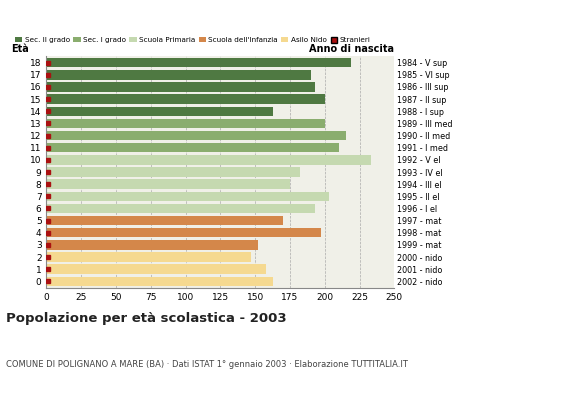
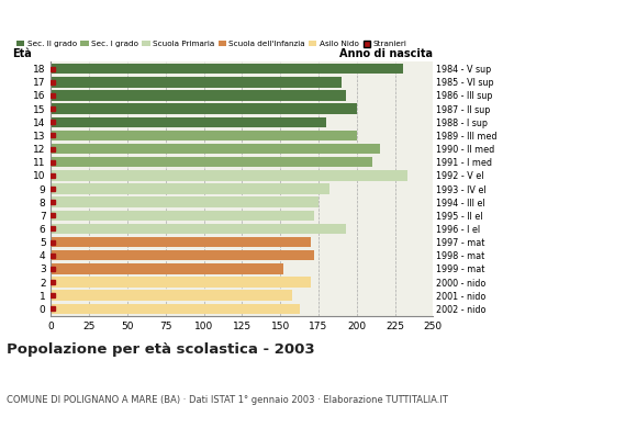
18: 219 -> 230
14: 163 -> 180
7: 203 -> 172
4: 197 -> 172
2: 147 -> 170
